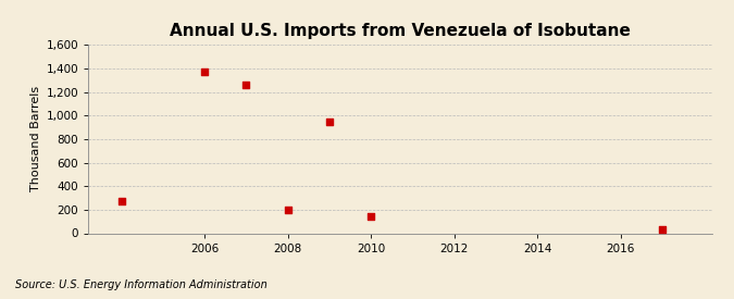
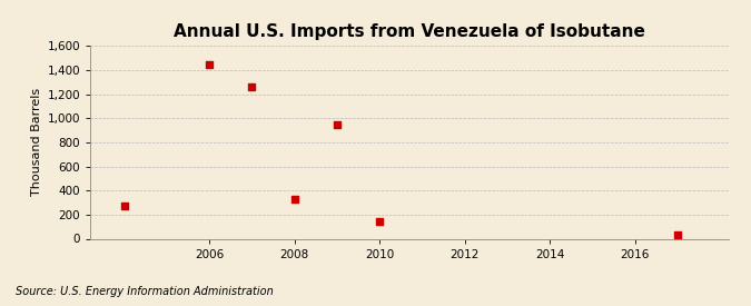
2006: 1,370 -> 1,450
2008: 200 -> 330
